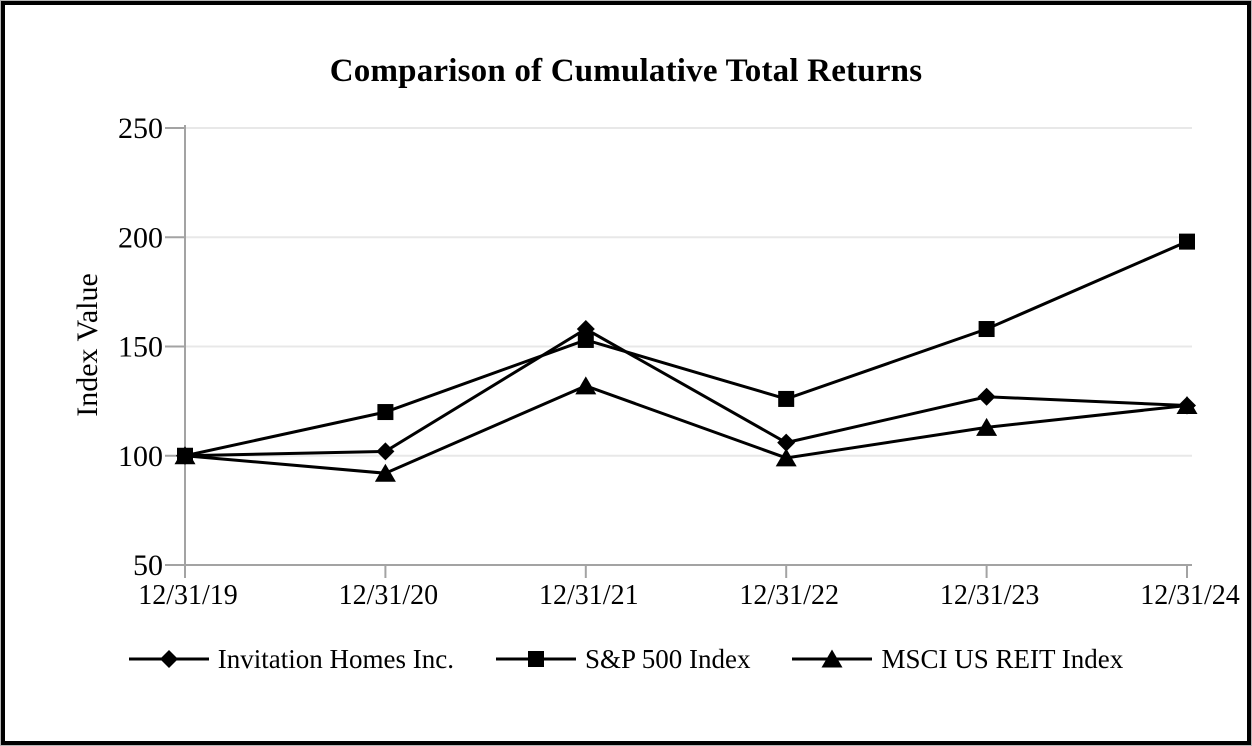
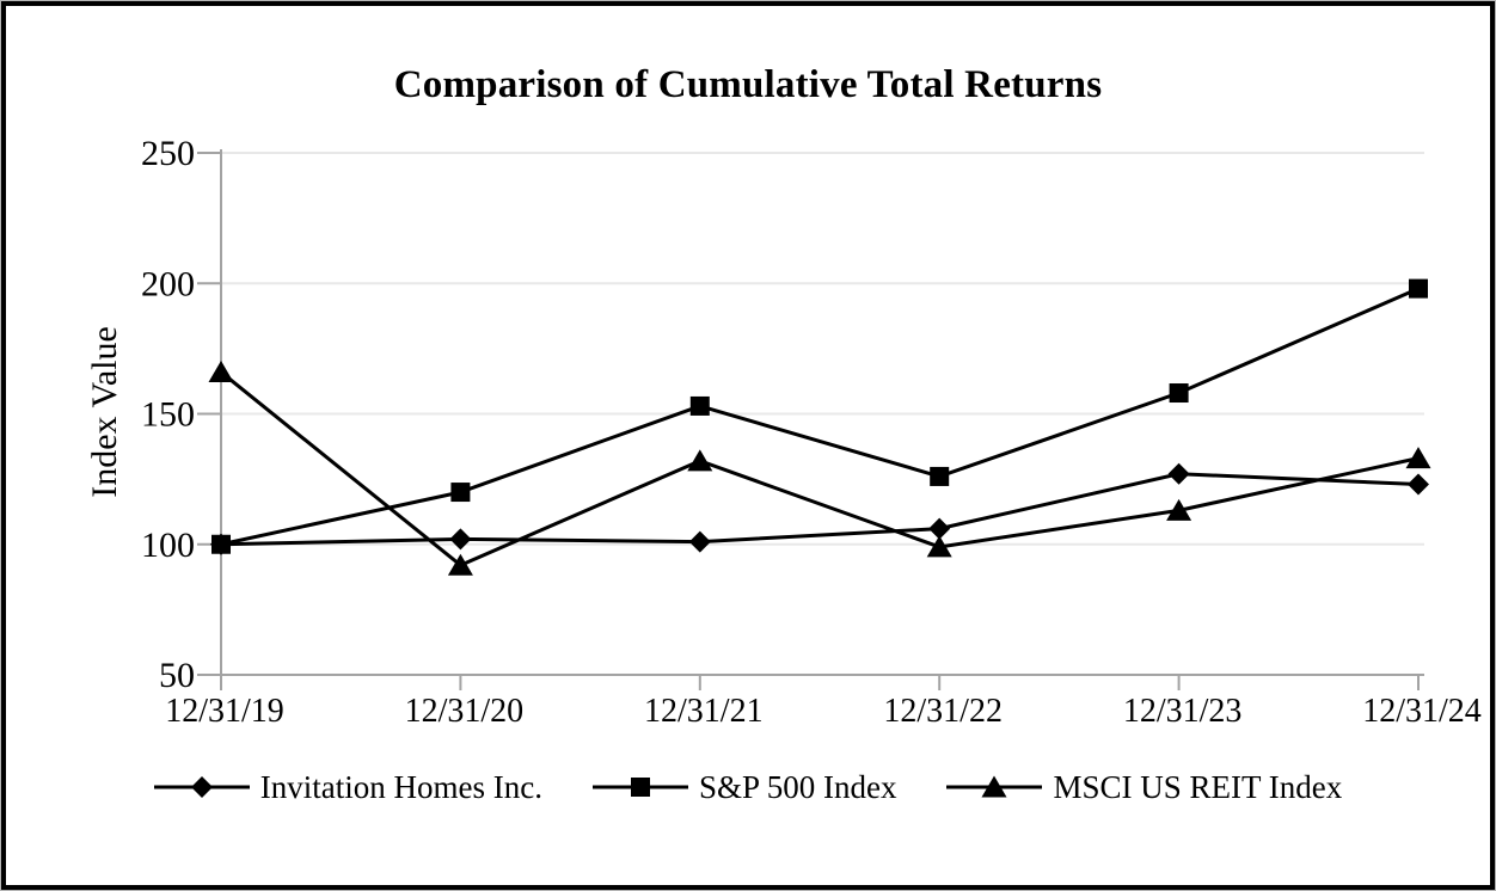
MSCI US REIT Index/12/31/19: 100 -> 166
Invitation Homes Inc./12/31/21: 158 -> 101
MSCI US REIT Index/12/31/24: 123 -> 133
